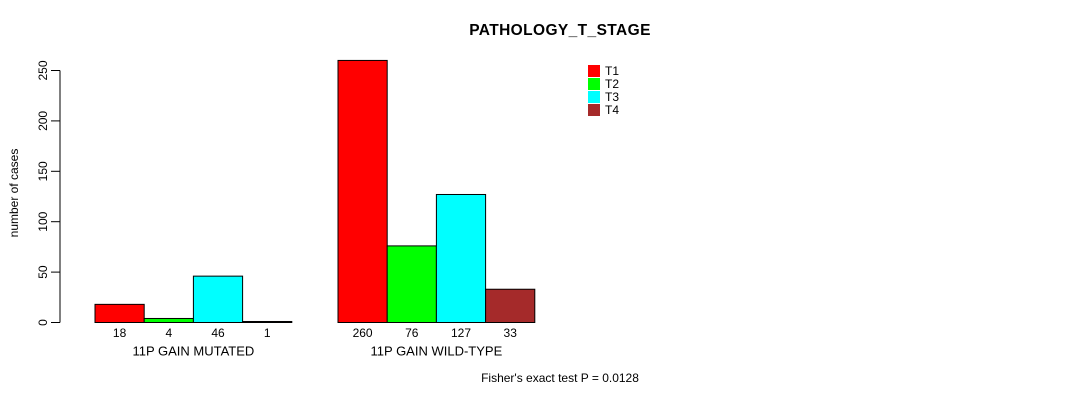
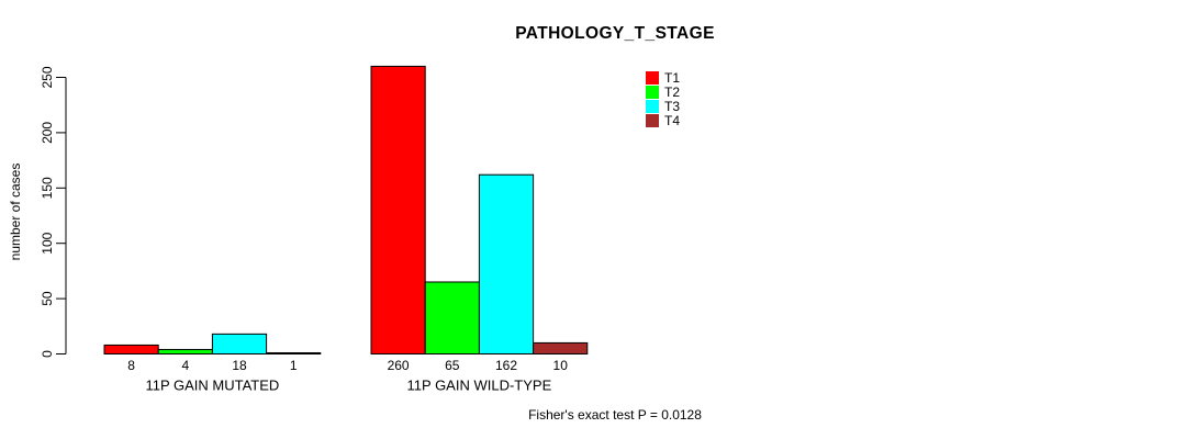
T1/11P GAIN MUTATED: 18 -> 8
T3/11P GAIN MUTATED: 46 -> 18
T2/11P GAIN WILD-TYPE: 76 -> 65
T3/11P GAIN WILD-TYPE: 127 -> 162
T4/11P GAIN WILD-TYPE: 33 -> 10
